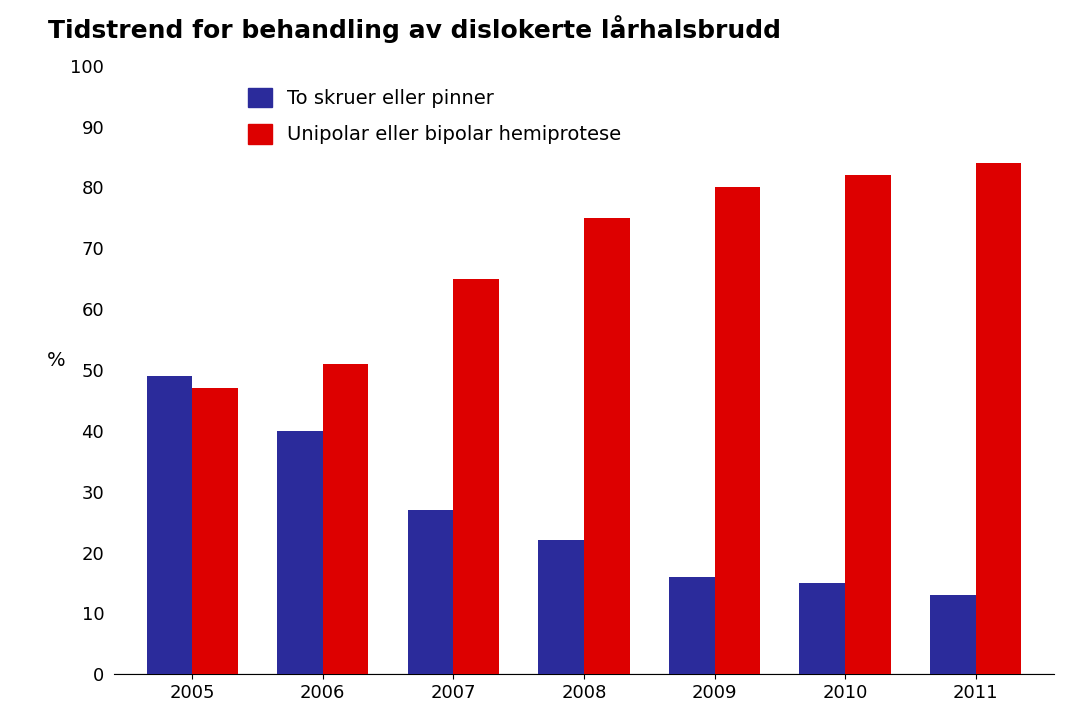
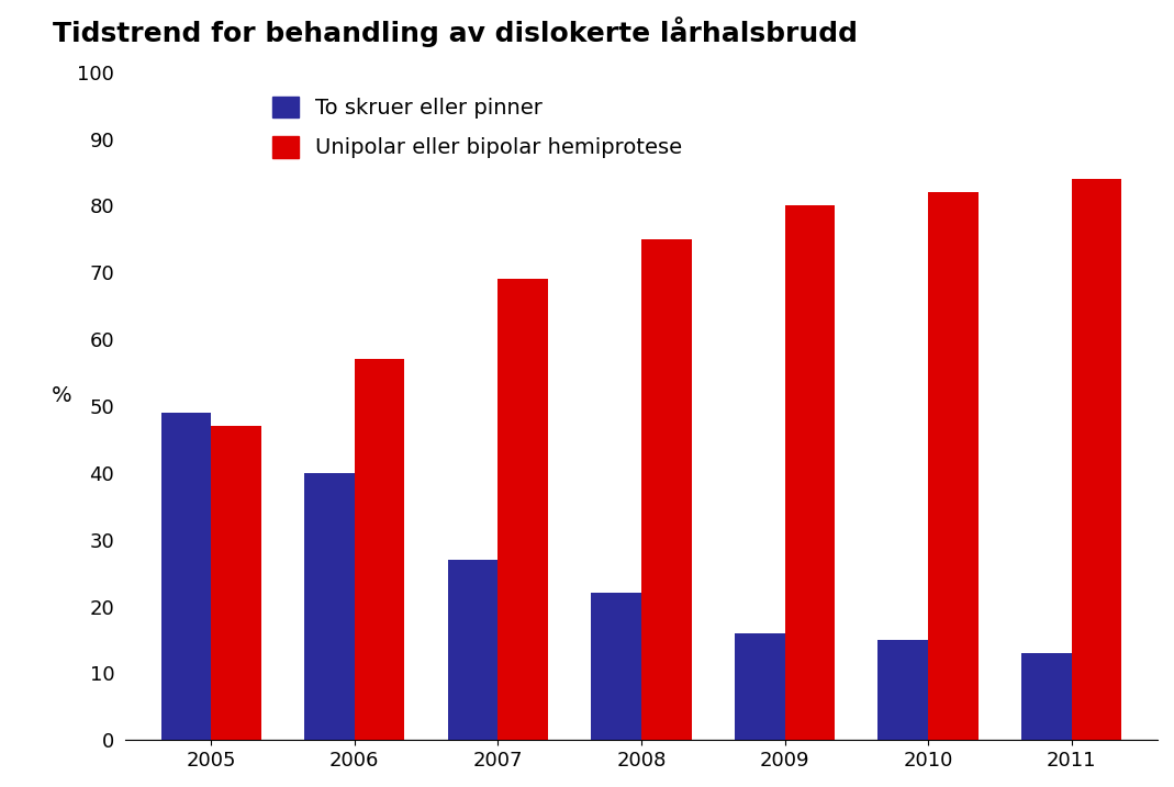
Unipolar eller bipolar hemiprotese/2006: 51 -> 57
Unipolar eller bipolar hemiprotese/2007: 65 -> 69
